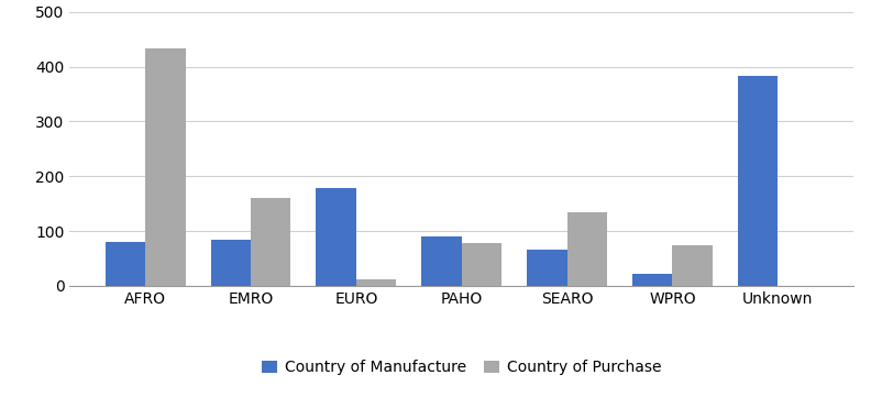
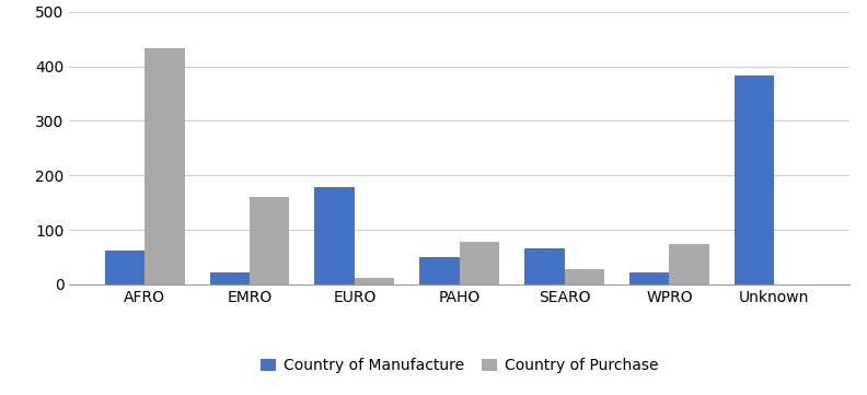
Country of Manufacture/AFRO: 80 -> 62
Country of Manufacture/EMRO: 85 -> 22
Country of Manufacture/PAHO: 90 -> 50
Country of Purchase/SEARO: 135 -> 27
